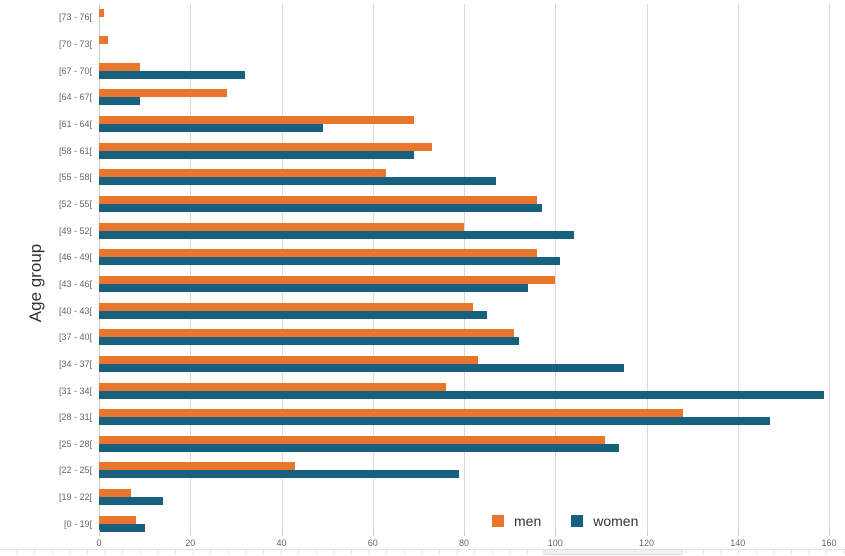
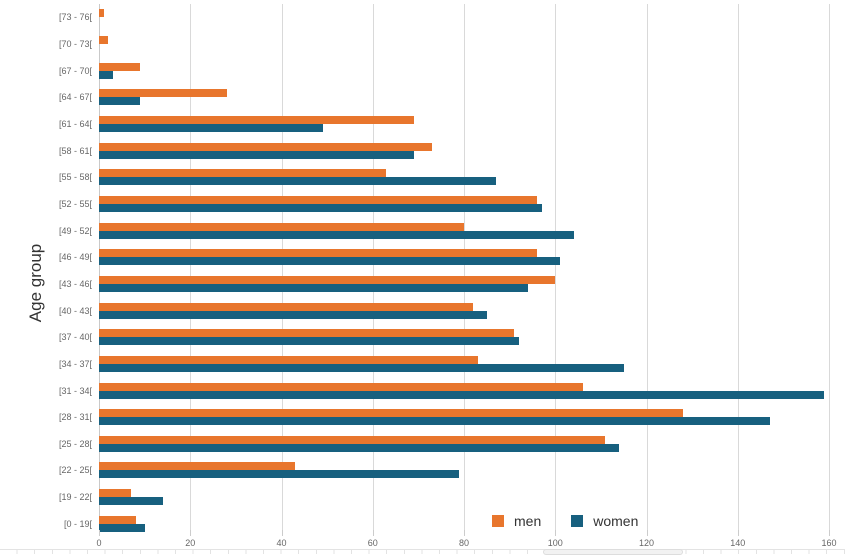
women/[67 - 70[: 32 -> 3
men/[31 - 34[: 76 -> 106
